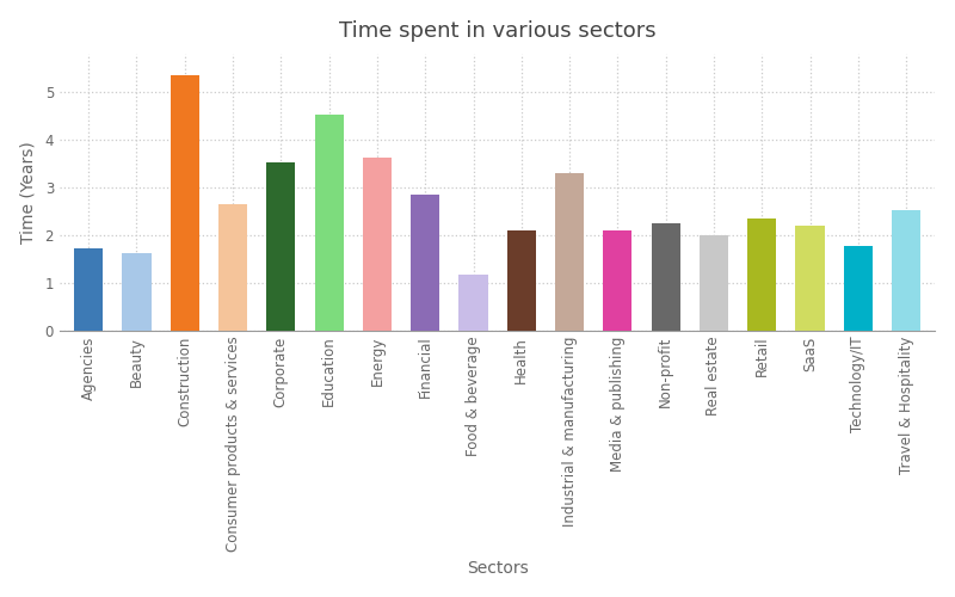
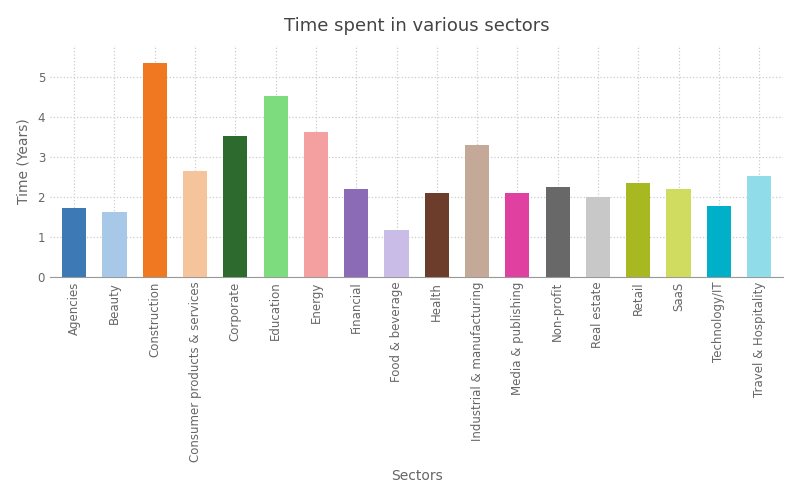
Financial: 2.85 -> 2.18
